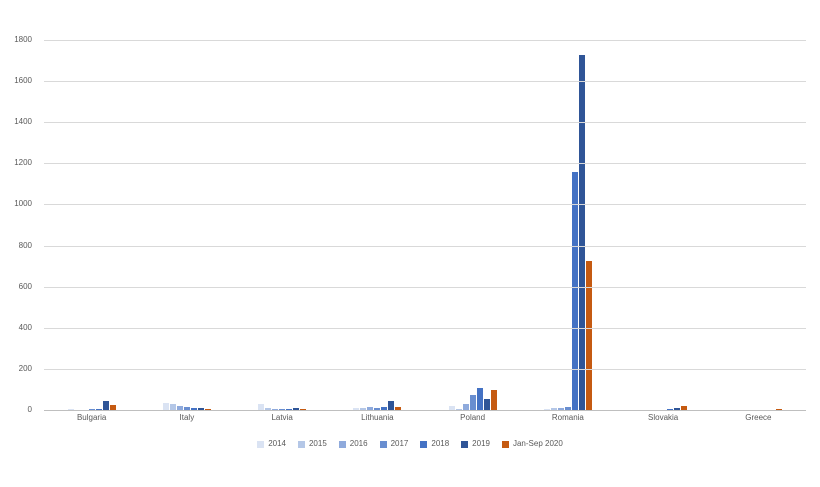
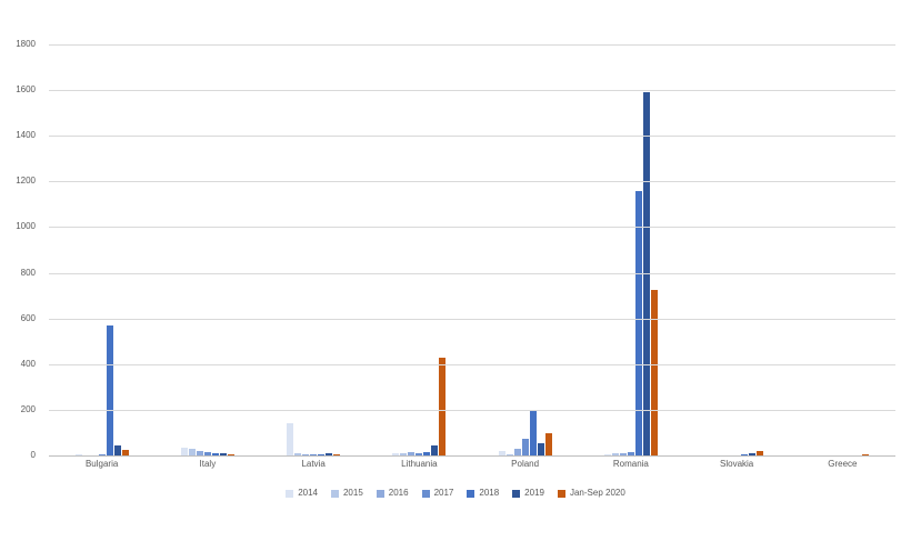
2018/Bulgaria: 10 -> 570
2014/Latvia: 30 -> 140
Jan-Sep 2020/Lithuania: 20 -> 430
2018/Poland: 100 -> 200
2019/Romania: 1720 -> 1590
